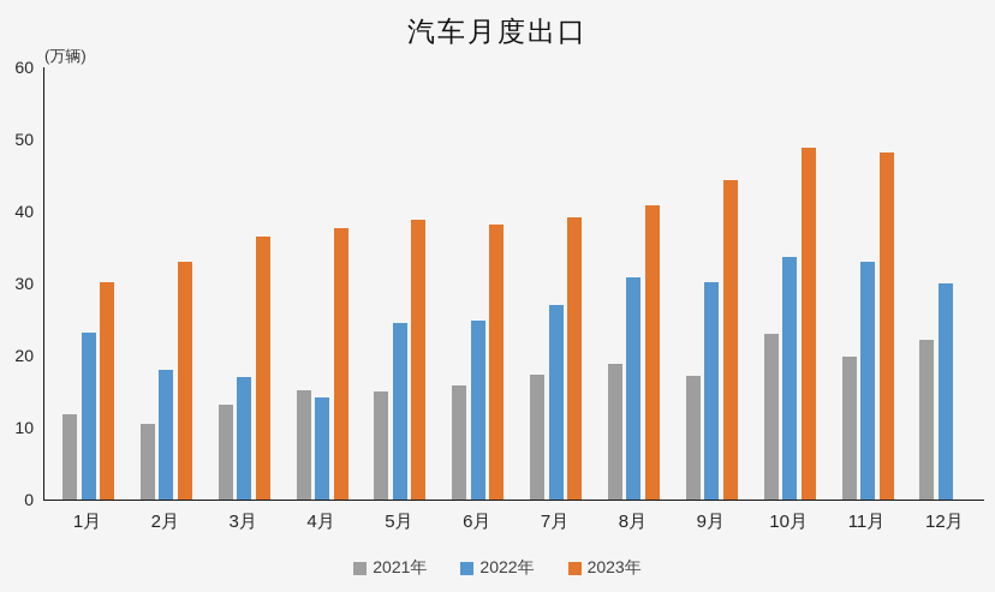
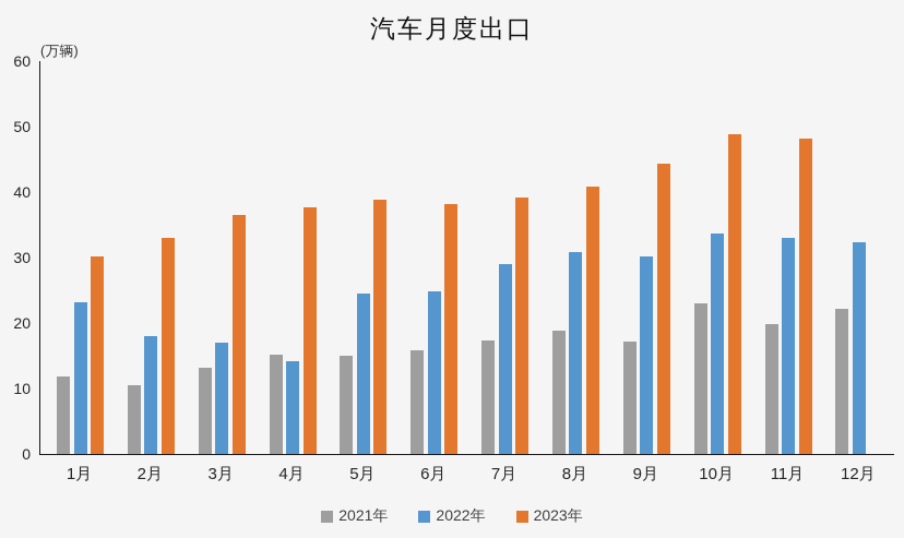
2022年/7月: 27 -> 29
2022年/12月: 30 -> 32
